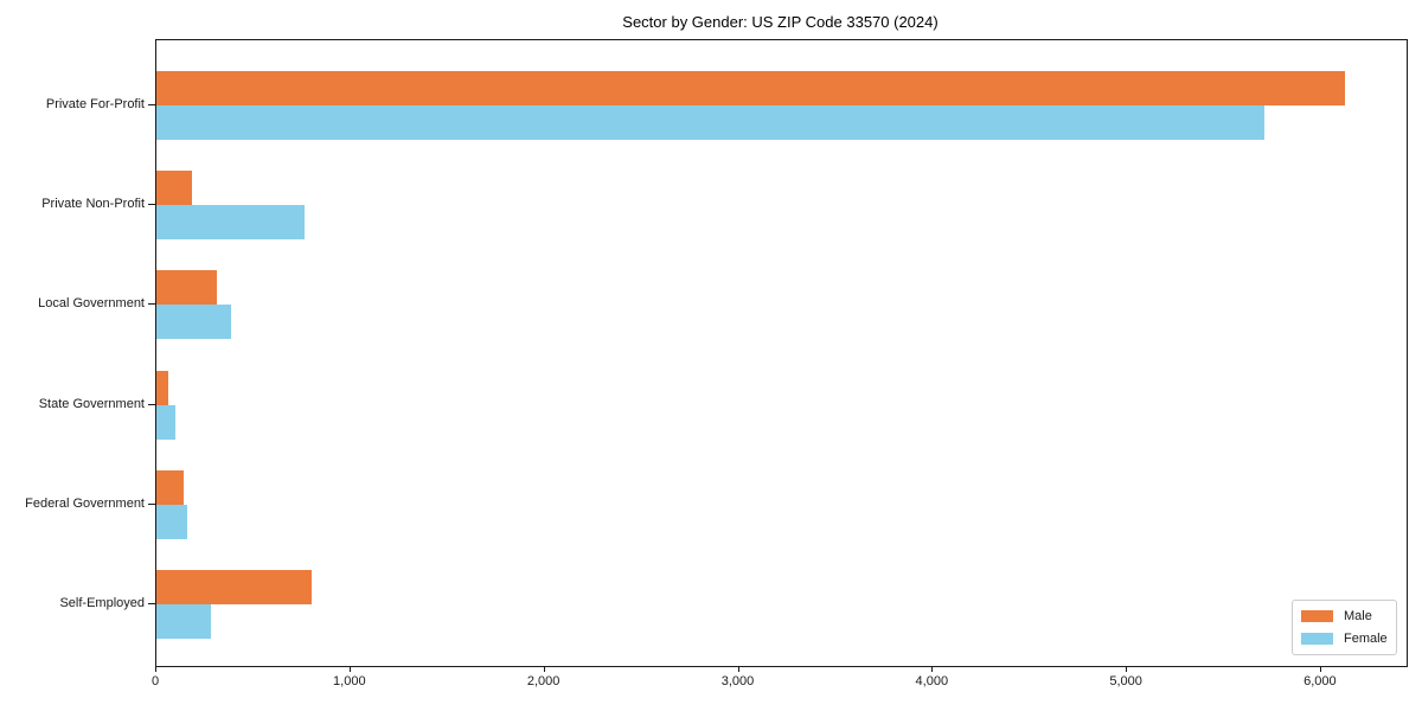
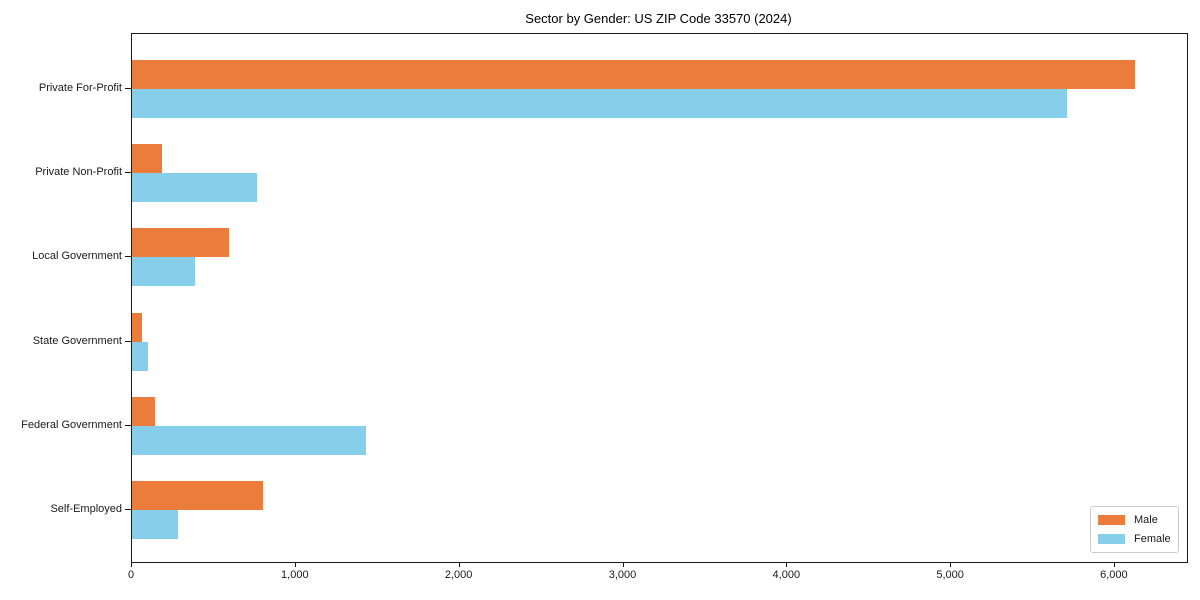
Male/Local Government: 310 -> 590
Female/Federal Government: 160 -> 1430
